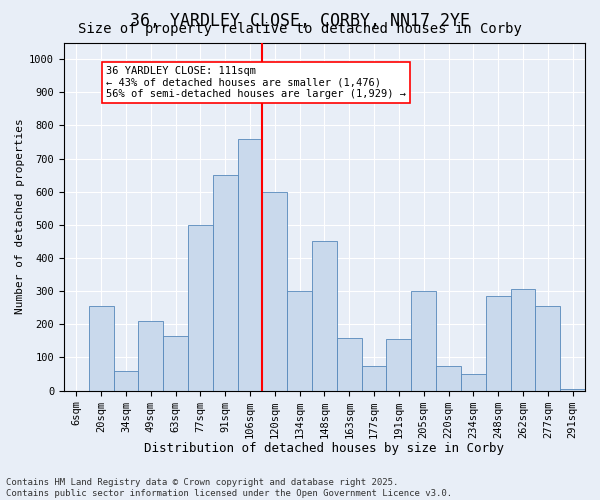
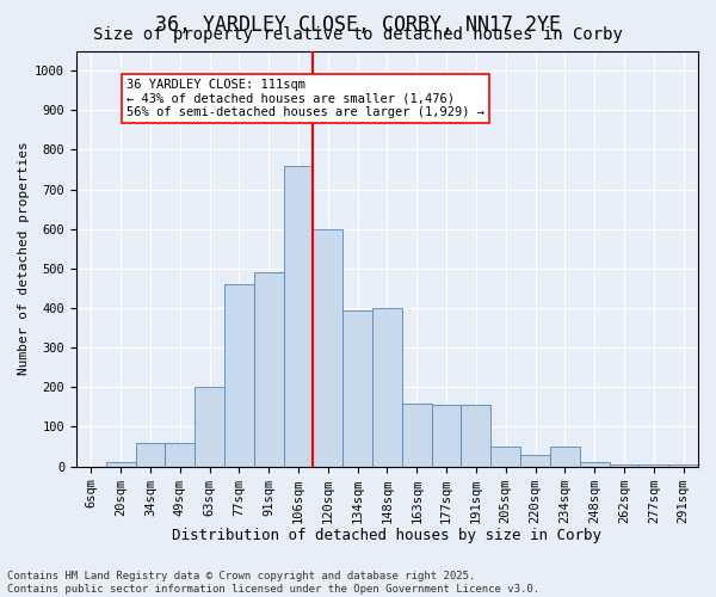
20sqm: 255 -> 10
49sqm: 210 -> 60
63sqm: 165 -> 200
77sqm: 500 -> 460
91sqm: 650 -> 490
134sqm: 300 -> 395
148sqm: 450 -> 400
177sqm: 75 -> 155
205sqm: 300 -> 50
220sqm: 75 -> 30
248sqm: 285 -> 10
262sqm: 305 -> 5
277sqm: 255 -> 5
